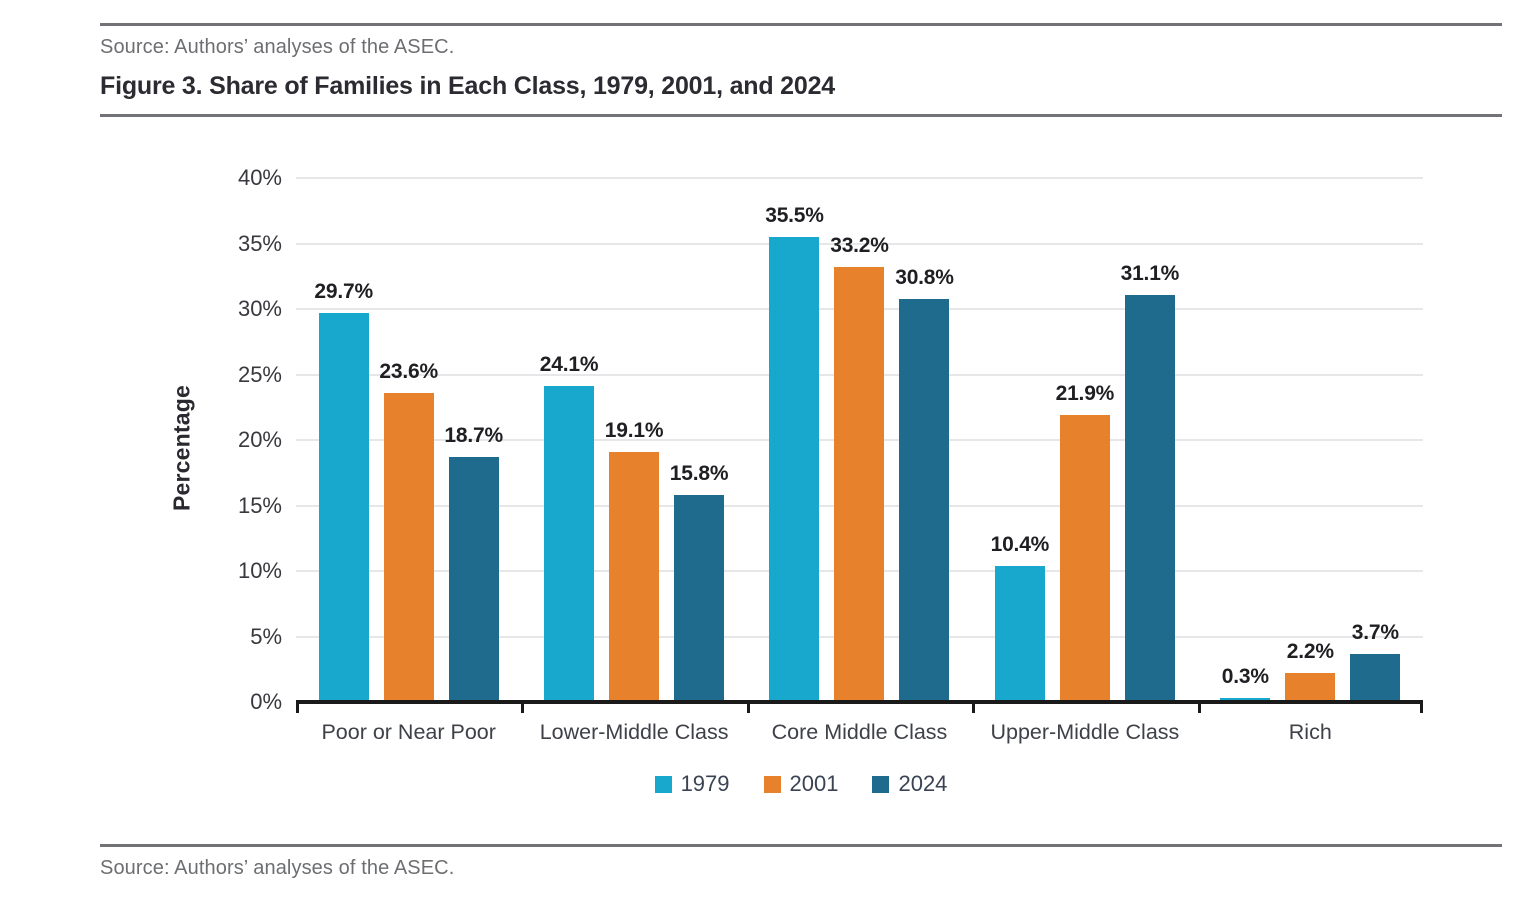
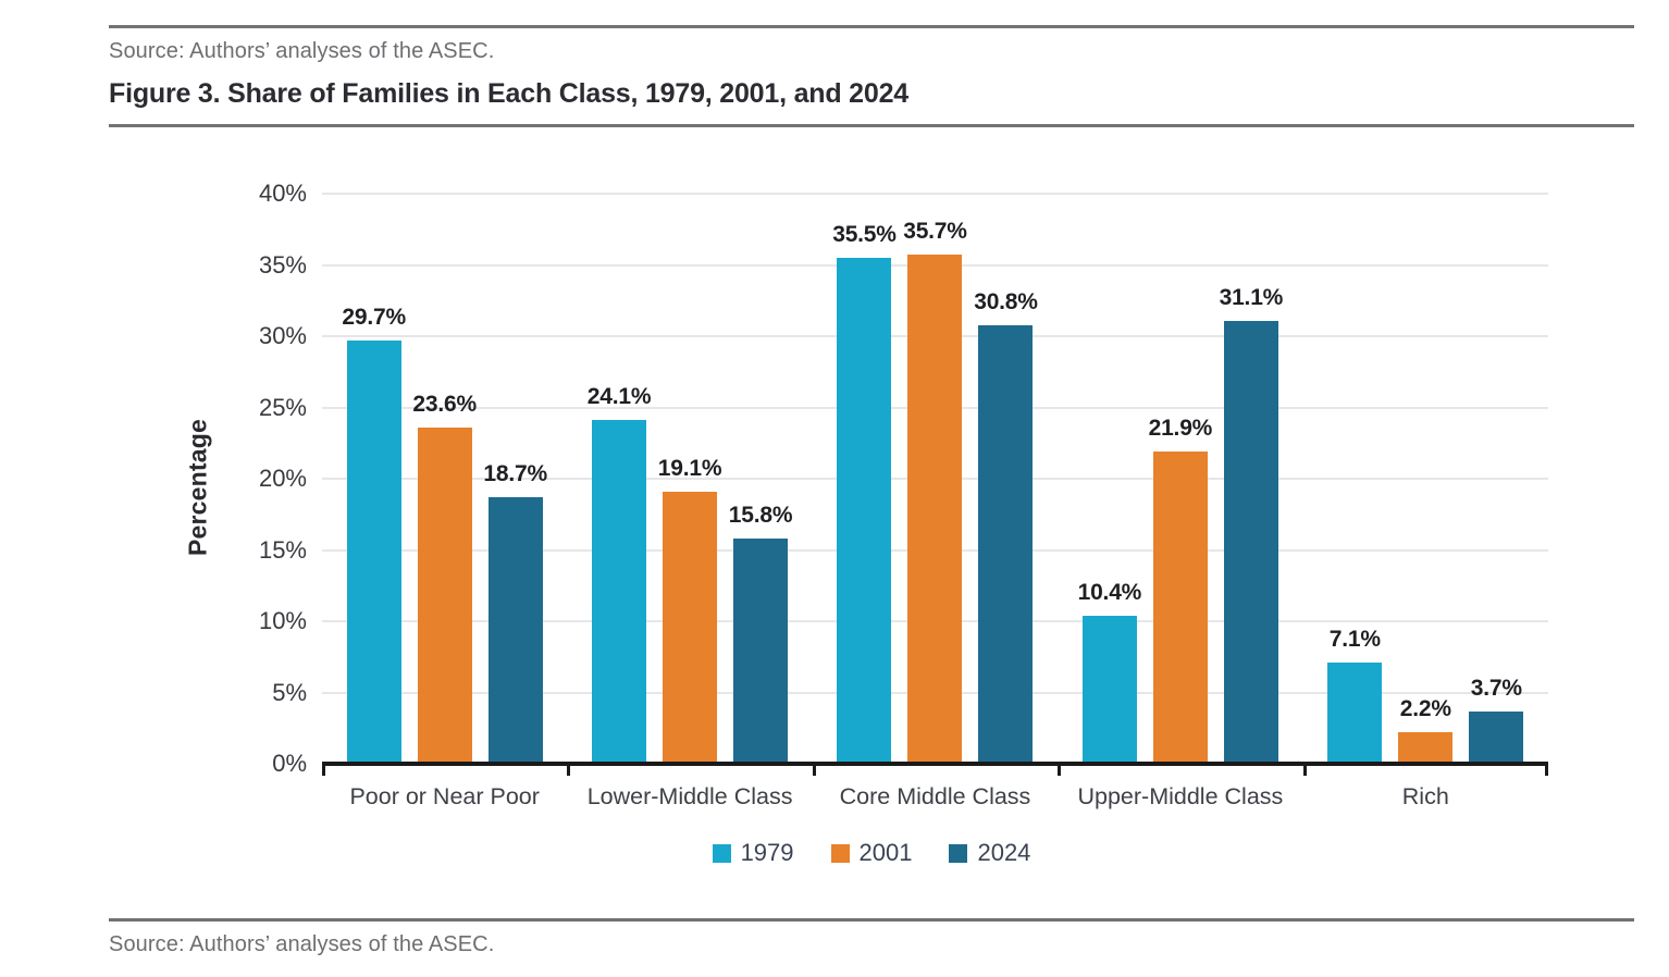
2001/Core Middle Class: 33.2% -> 35.7%
1979/Rich: 0.3% -> 7.1%
